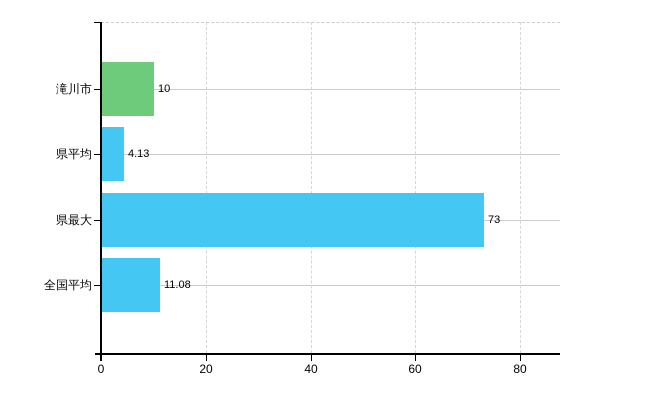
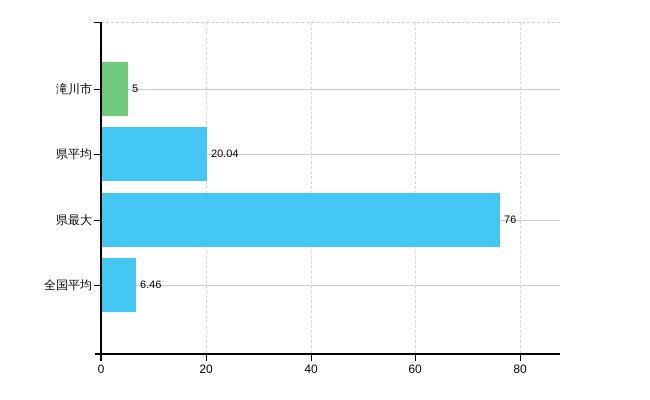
滝川市: 10 -> 5
県平均: 4.13 -> 20.04
県最大: 73 -> 76
全国平均: 11.08 -> 6.46
